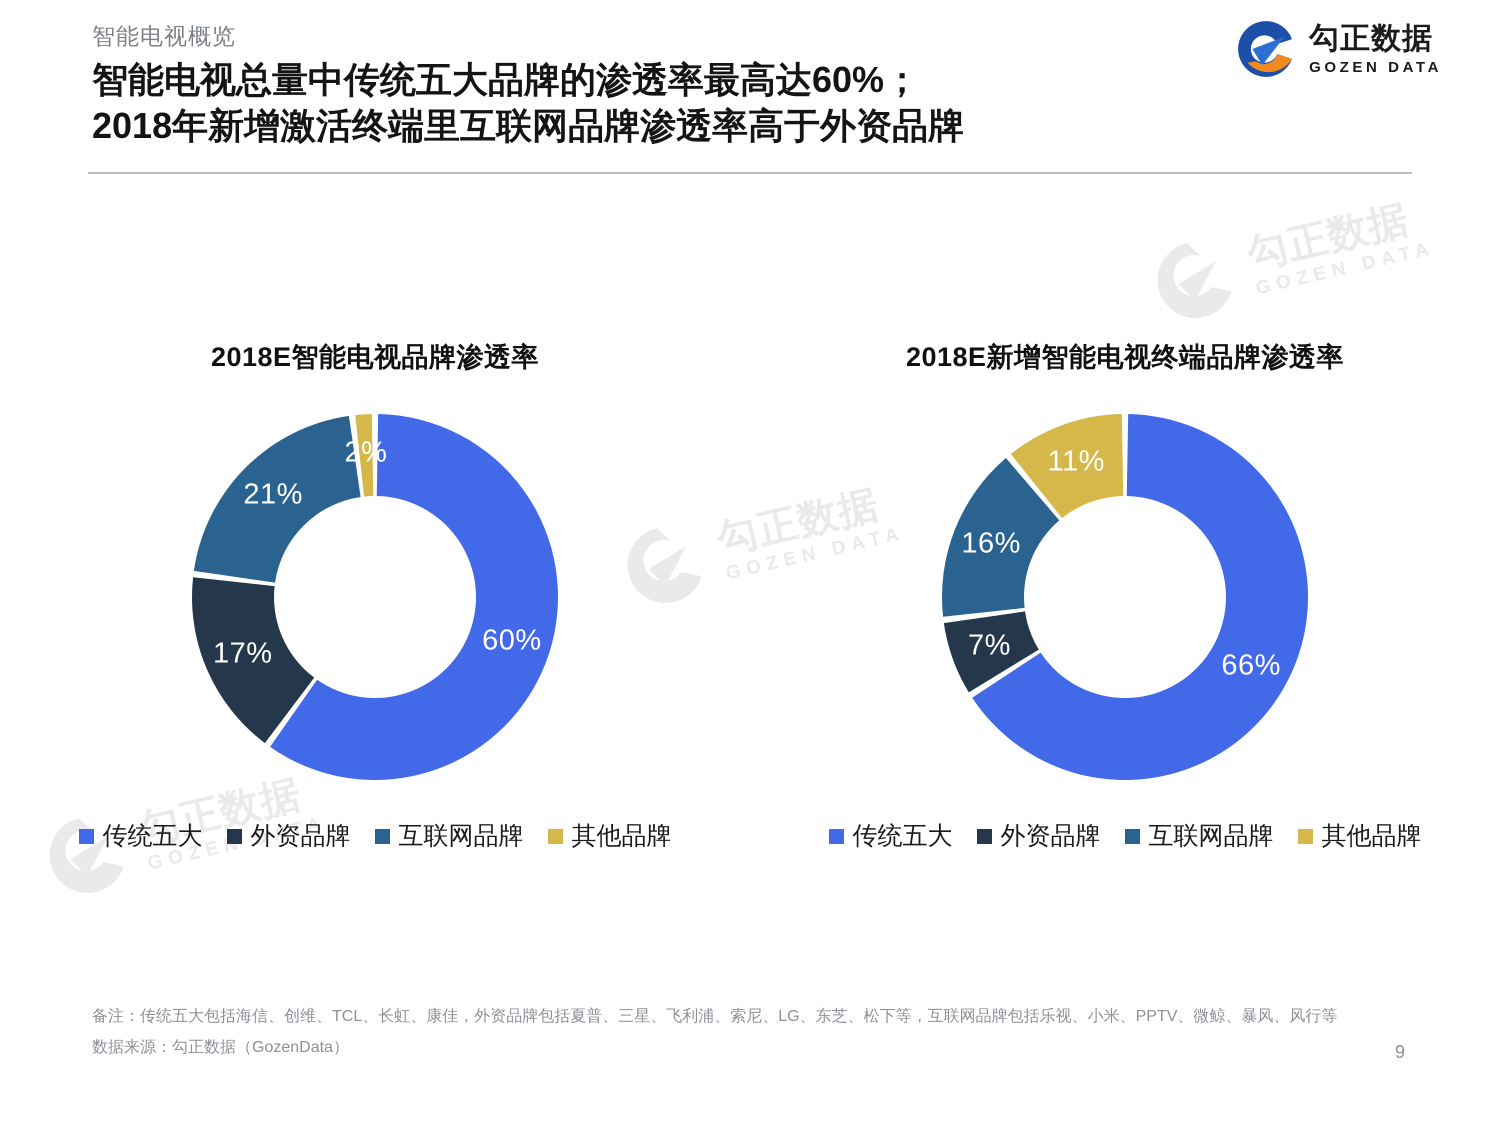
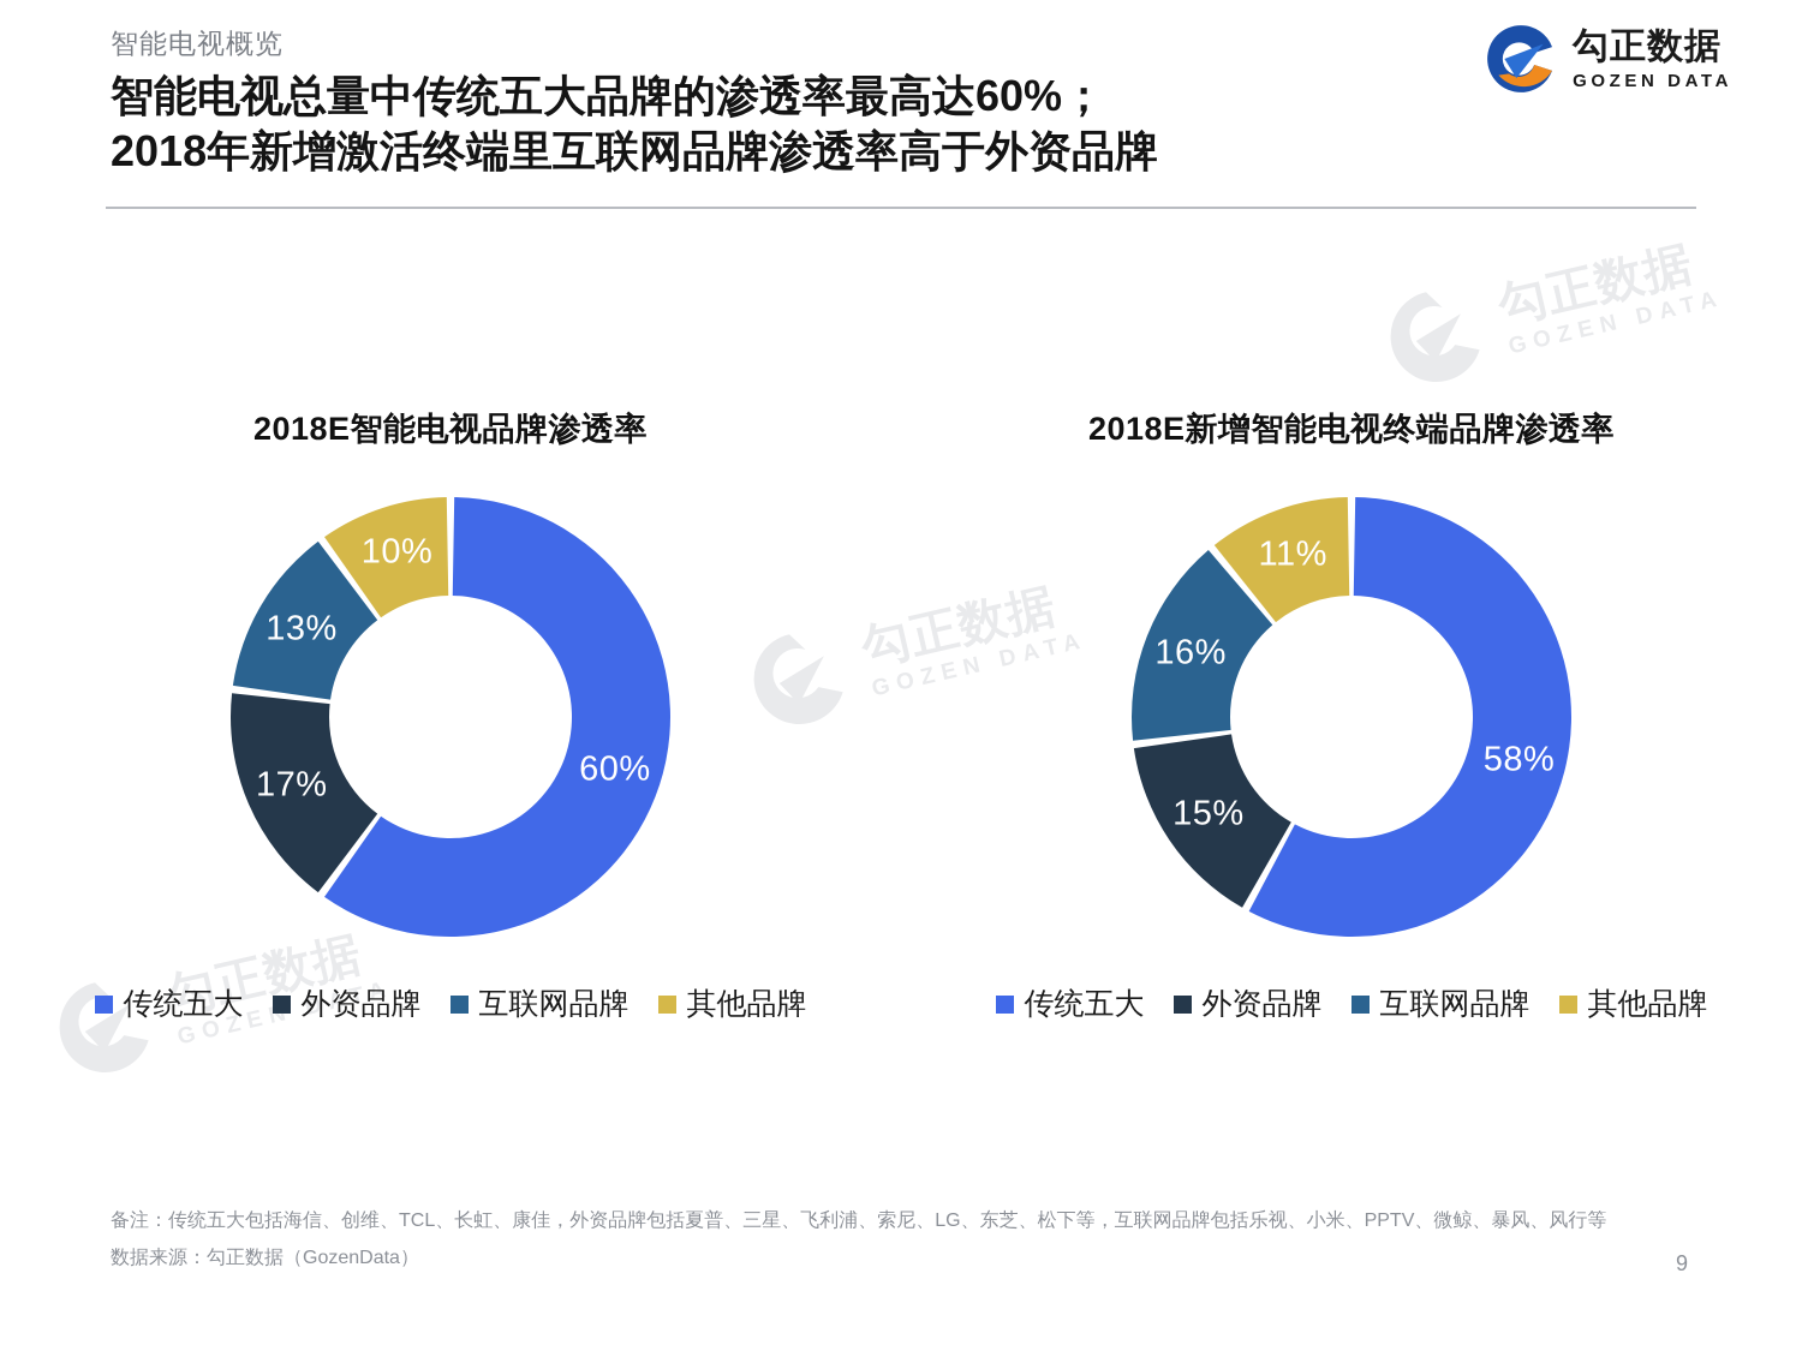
2018E智能电视品牌渗透率/互联网品牌: 21% -> 13%
2018E智能电视品牌渗透率/其他品牌: 2% -> 10%
2018E新增智能电视终端品牌渗透率/传统五大: 66% -> 58%
2018E新增智能电视终端品牌渗透率/外资品牌: 7% -> 15%
